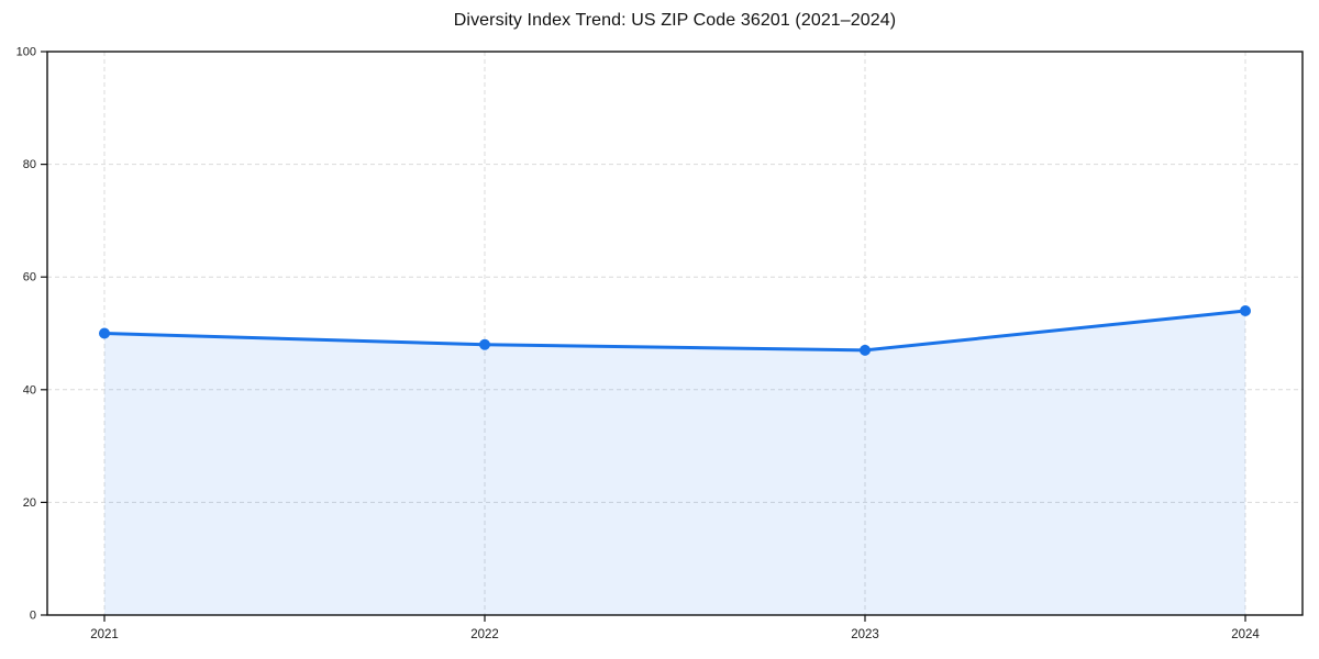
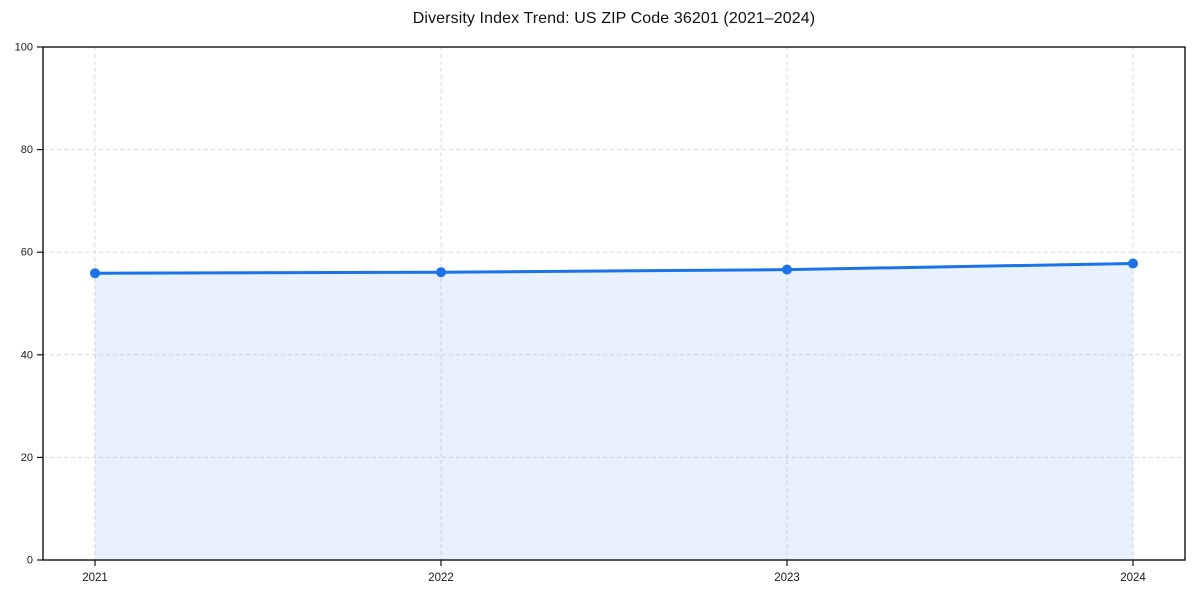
2021: 50 -> 56
2022: 48 -> 56
2023: 47 -> 57
2024: 54 -> 58
